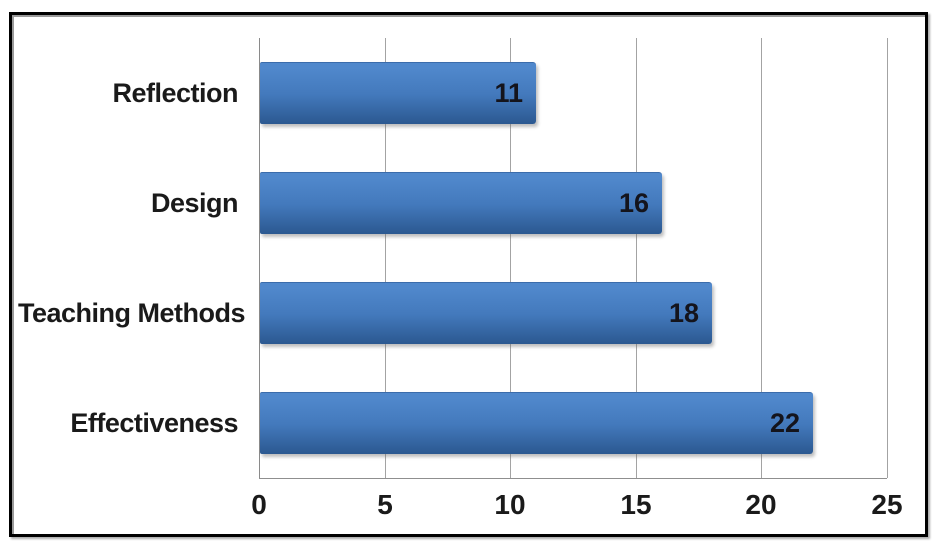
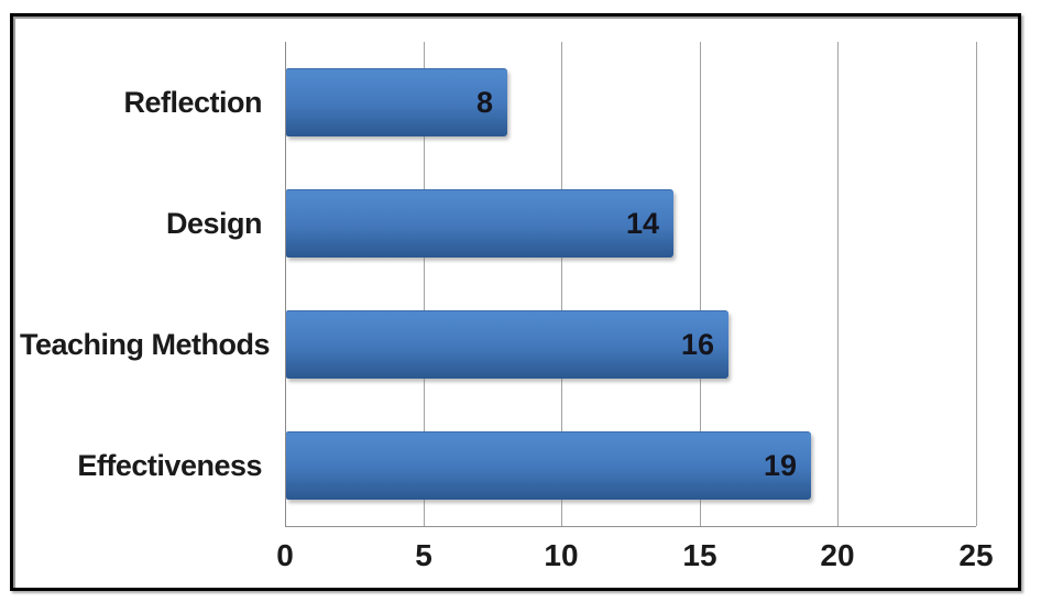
Reflection: 11 -> 8
Design: 16 -> 14
Teaching Methods: 18 -> 16
Effectiveness: 22 -> 19
